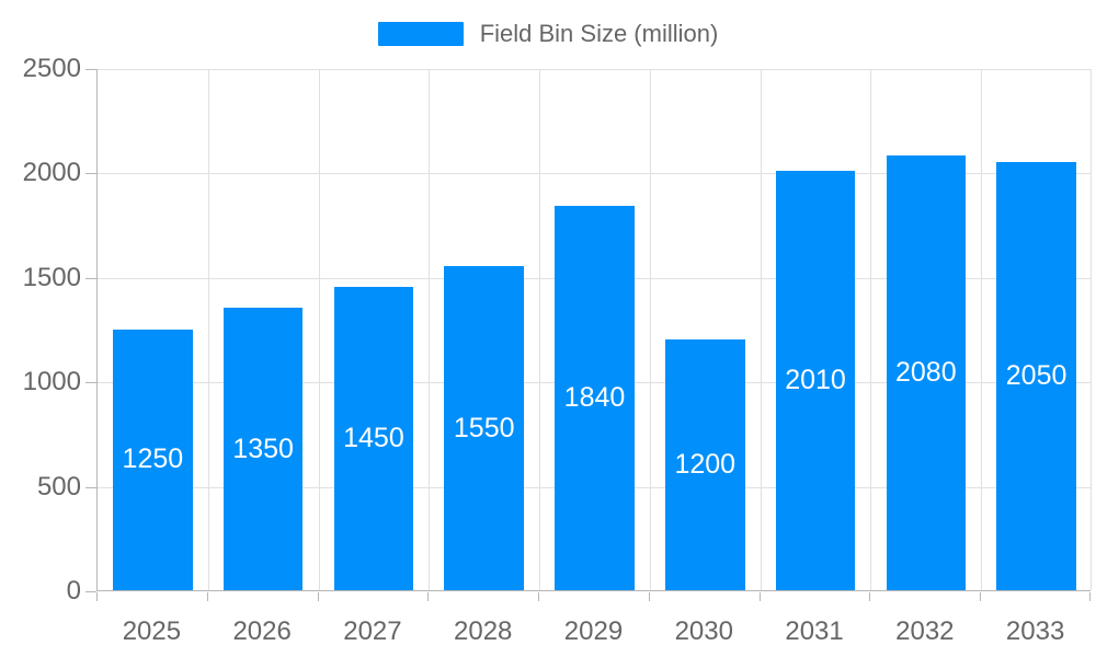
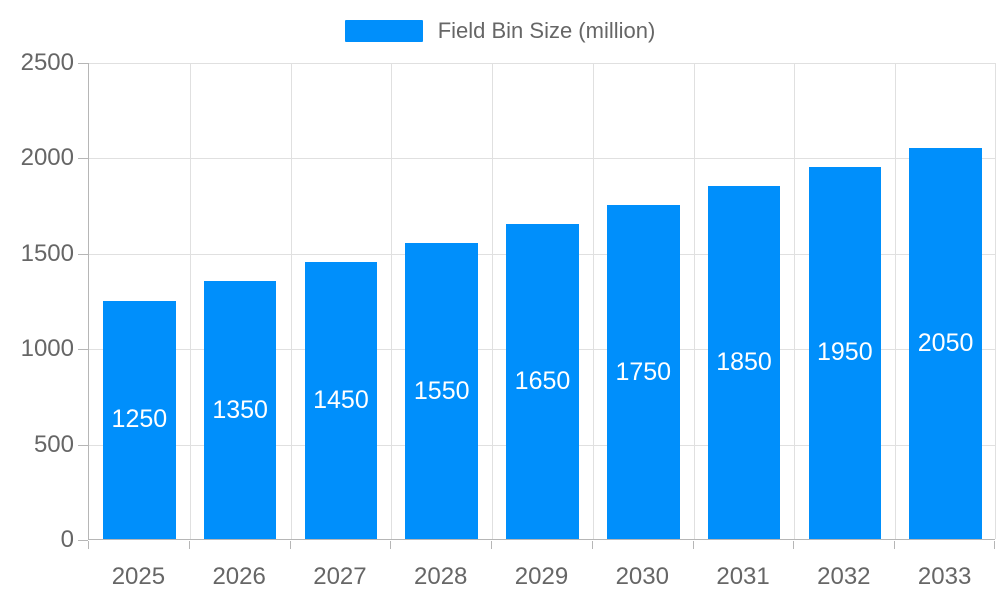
2029: 1840 -> 1650
2030: 1200 -> 1750
2031: 2010 -> 1850
2032: 2080 -> 1950
